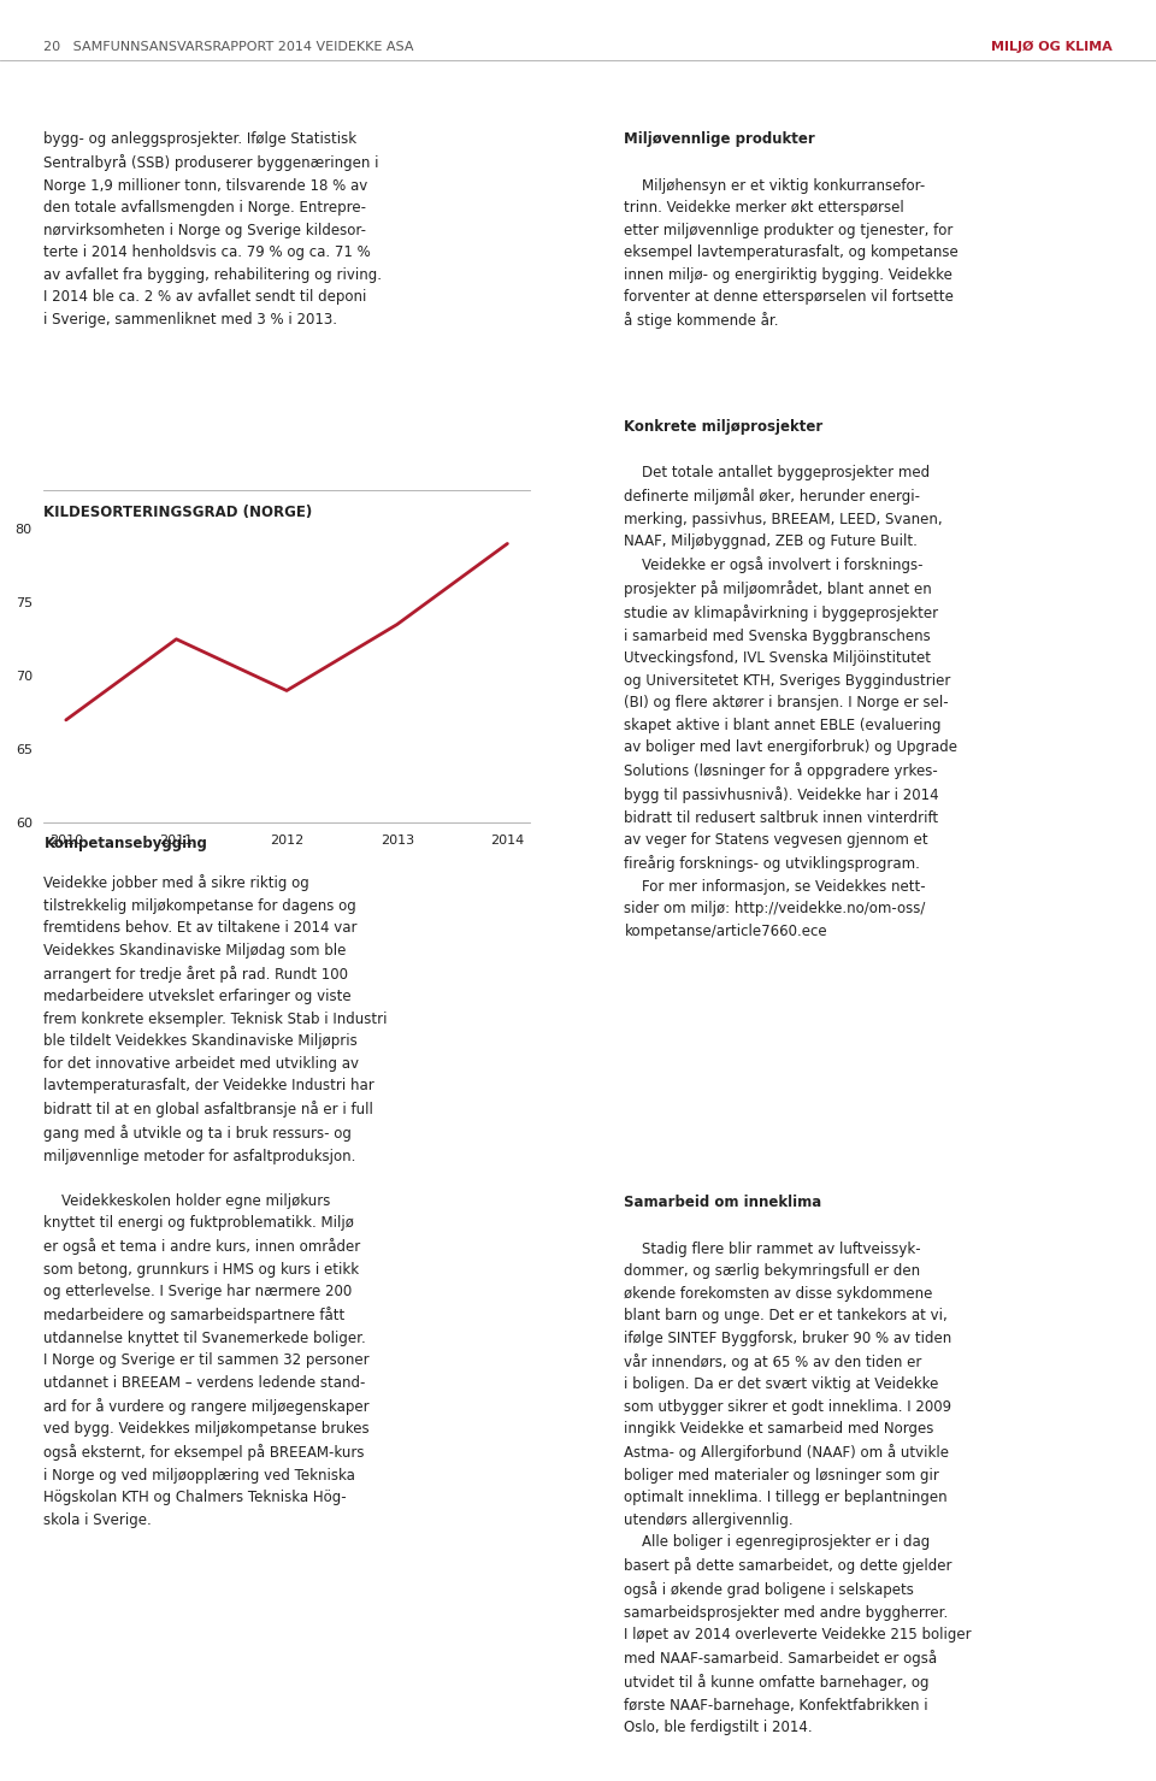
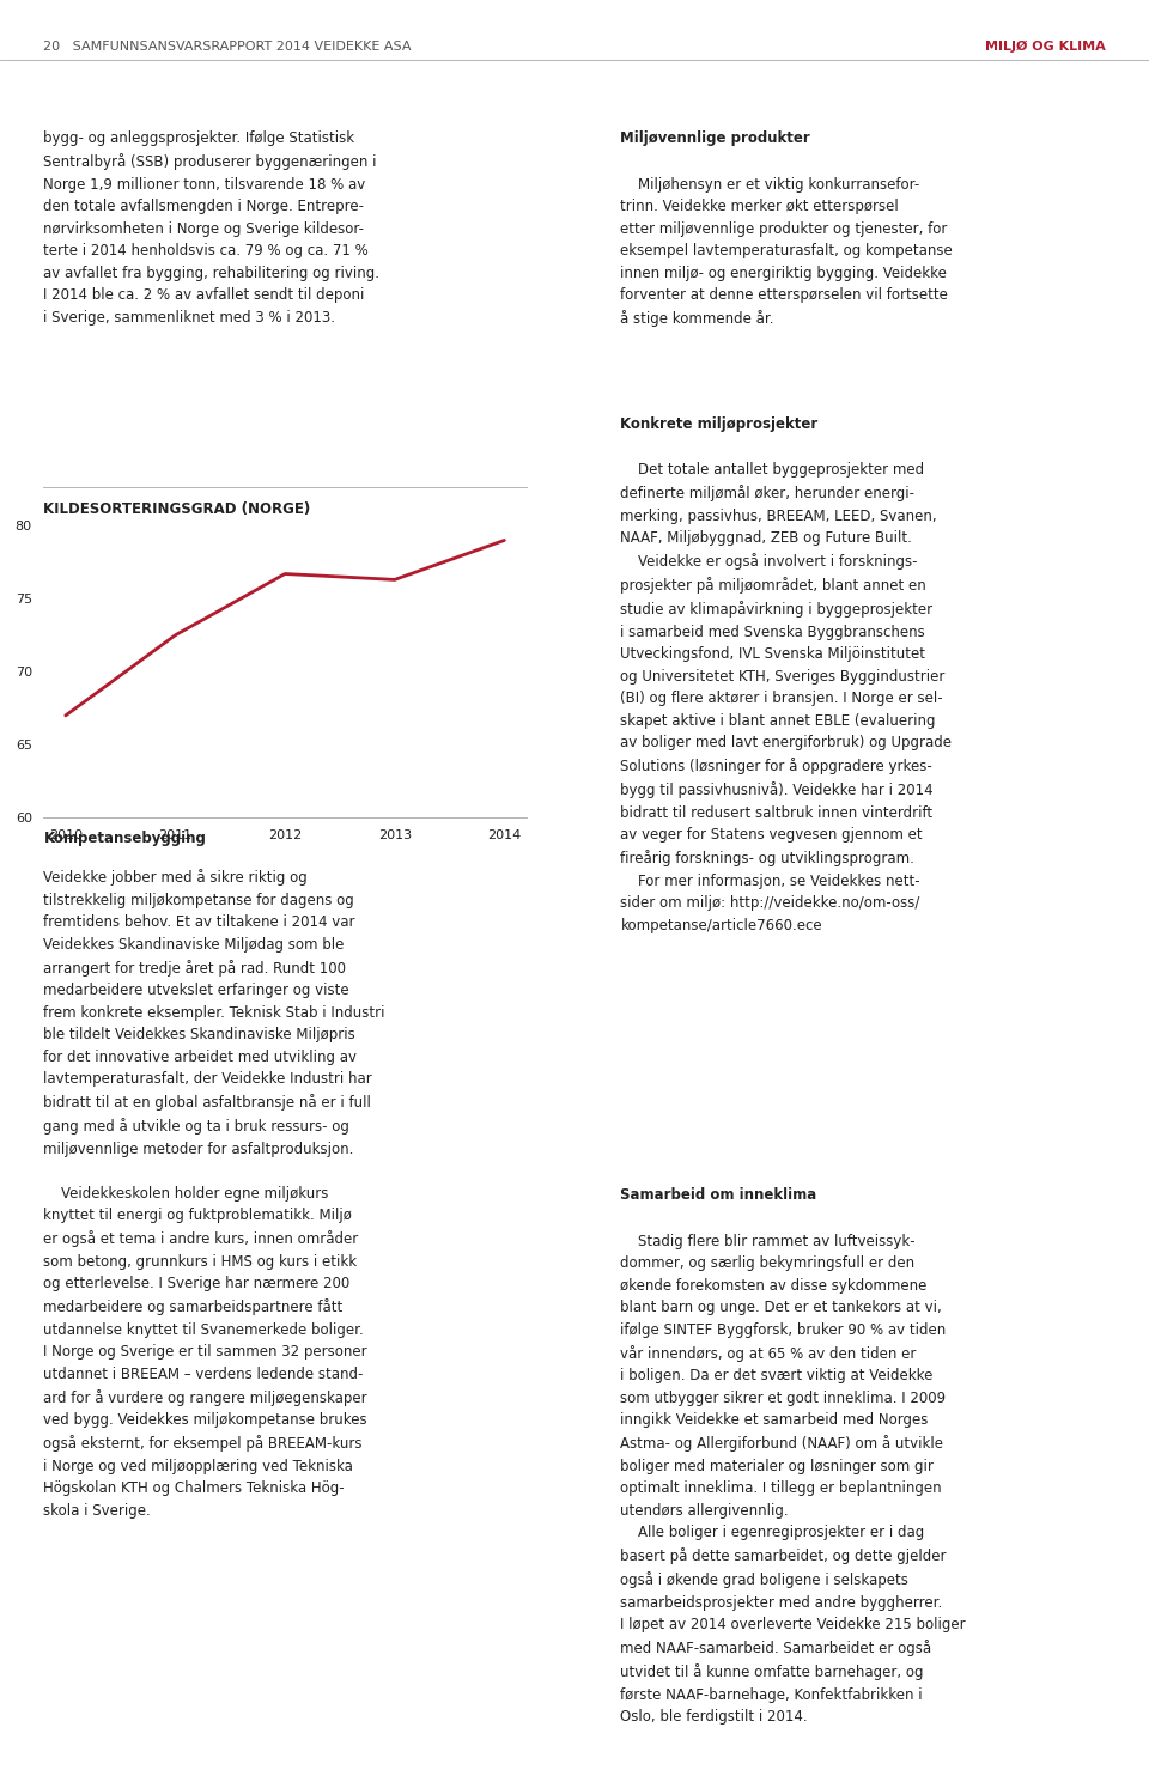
2012: 69.0 -> 76.7
2013: 73.5 -> 76.3
